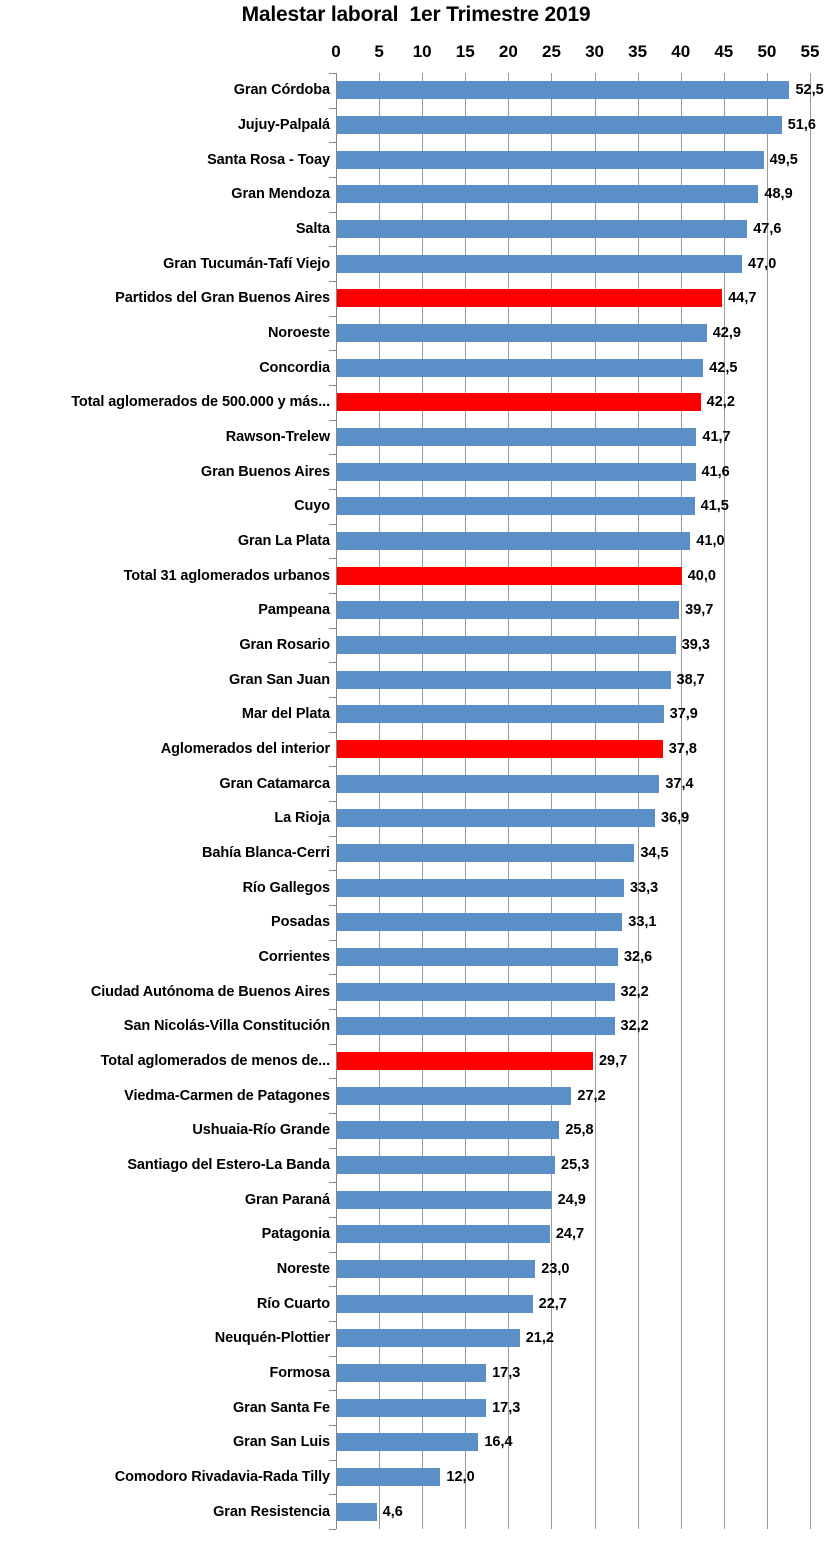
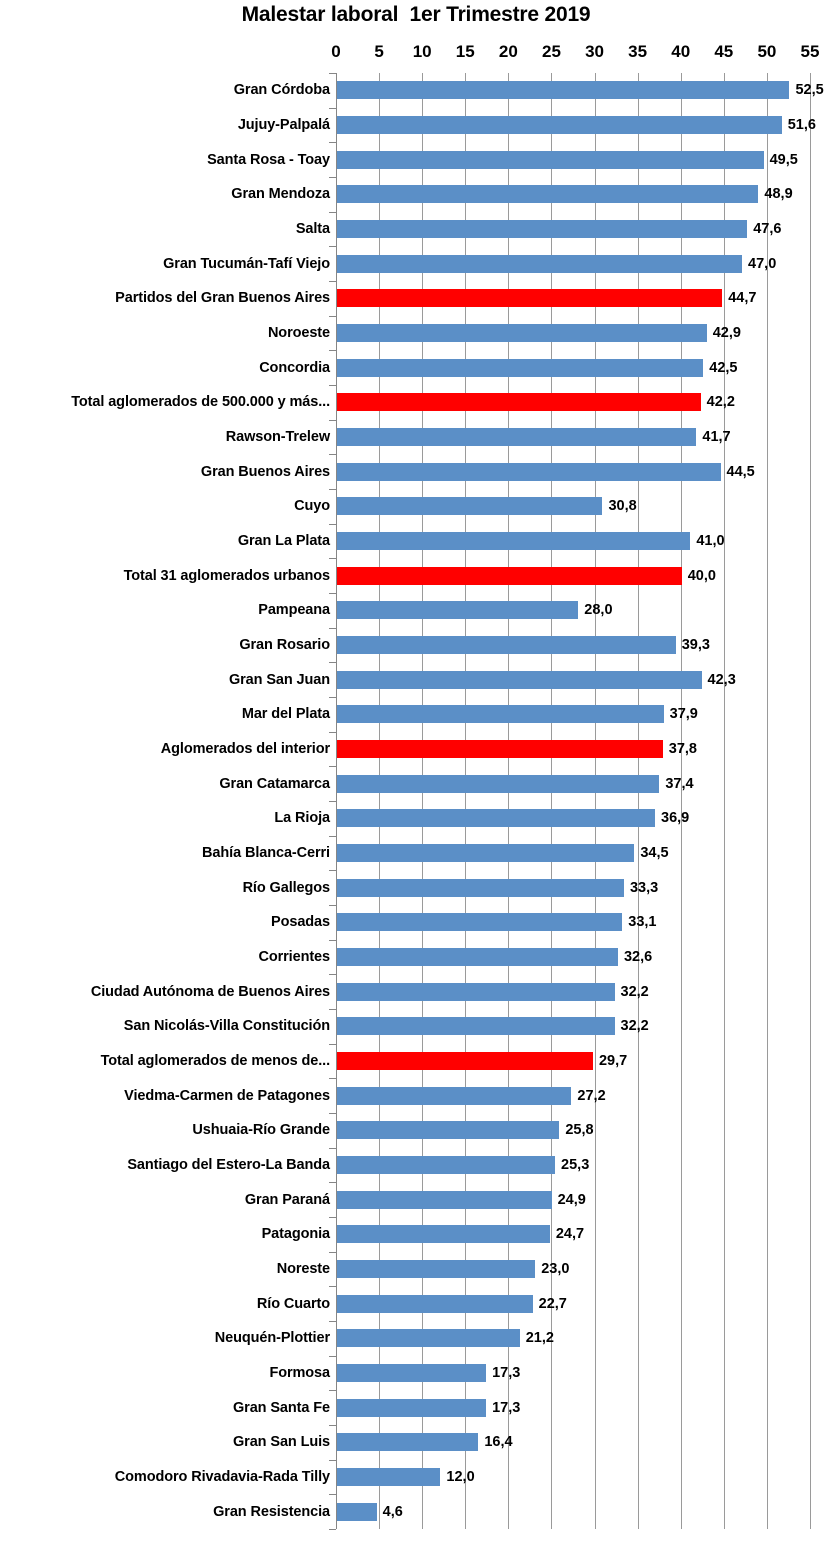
Gran Buenos Aires: 41,6 -> 44,5
Cuyo: 41,5 -> 30,8
Pampeana: 39,7 -> 28,0
Gran San Juan: 38,7 -> 42,3
